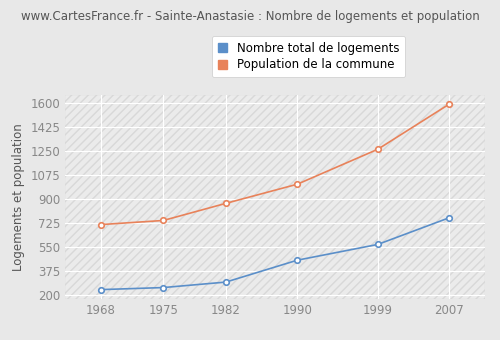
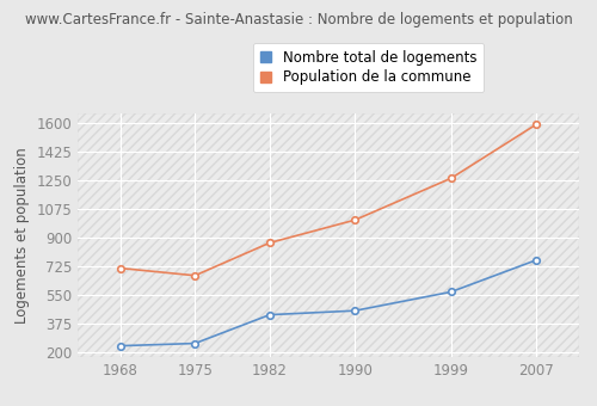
Population de la commune/1975: 740 -> 670
Nombre total de logements/1982: 300 -> 430
